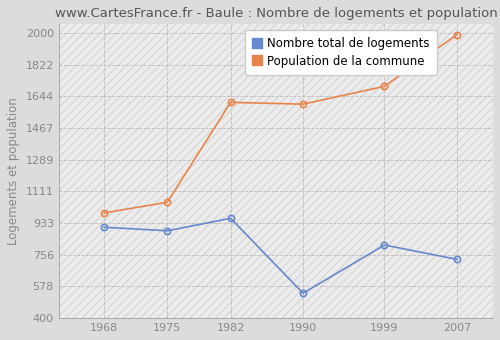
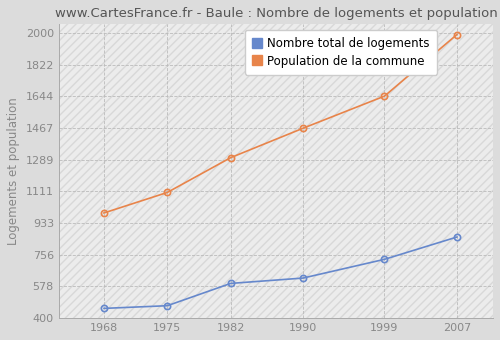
Nombre total de logements/1968: 910 -> 460
Nombre total de logements/1975: 890 -> 470
Population de la commune/1975: 1050 -> 1100
Nombre total de logements/1982: 960 -> 600
Population de la commune/1982: 1610 -> 1300
Nombre total de logements/1990: 540 -> 620
Population de la commune/1990: 1600 -> 1460
Nombre total de logements/1999: 810 -> 730
Population de la commune/1999: 1700 -> 1640
Nombre total de logements/2007: 730 -> 860
